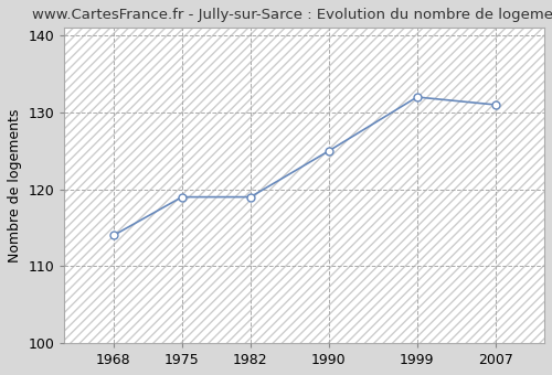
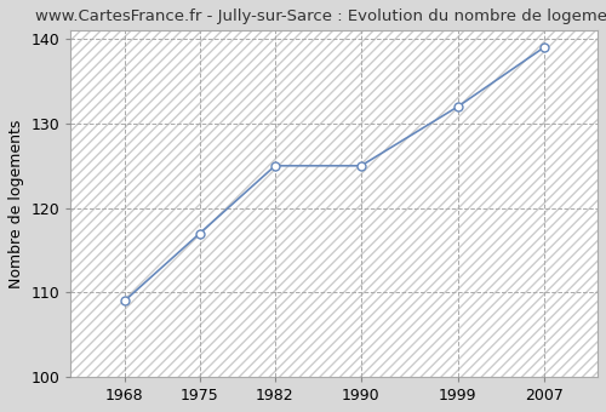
1968: 114 -> 109
1975: 119 -> 117
1982: 119 -> 125
2007: 131 -> 139
